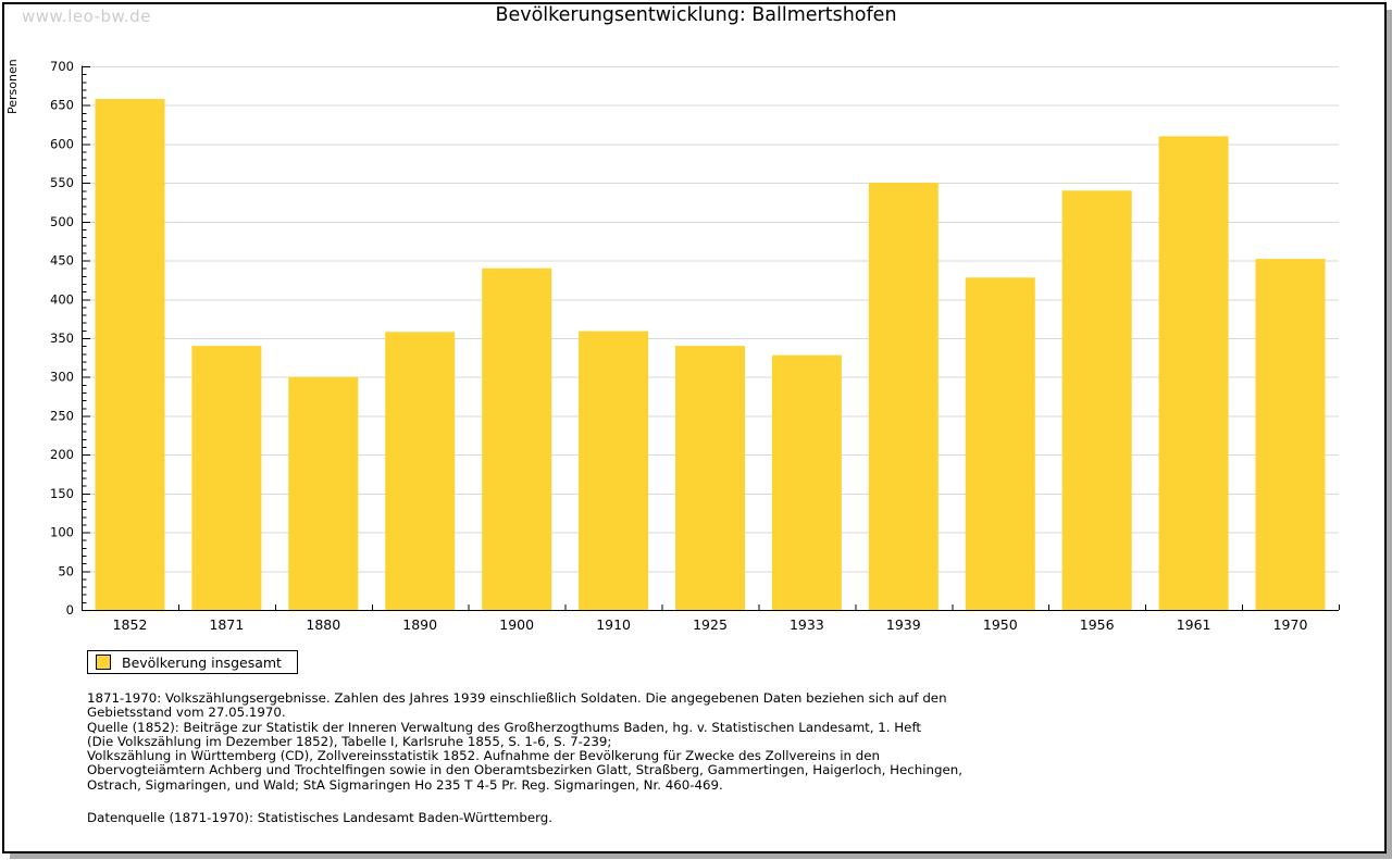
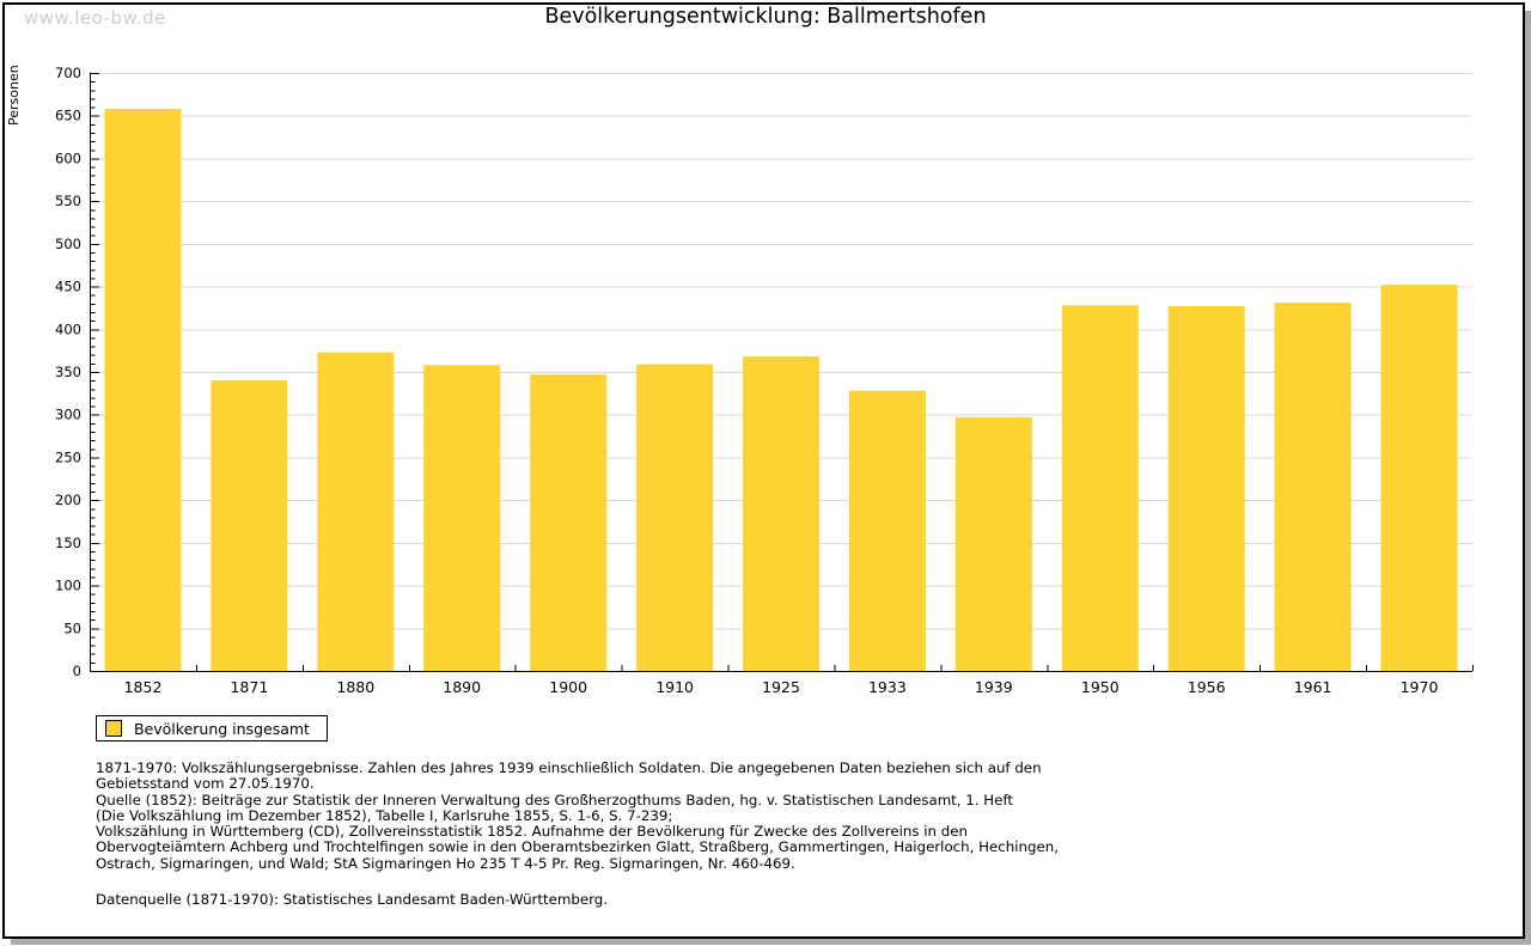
1880: 300 -> 370
1900: 440 -> 350
1925: 340 -> 370
1939: 550 -> 300
1956: 540 -> 430
1961: 610 -> 430
